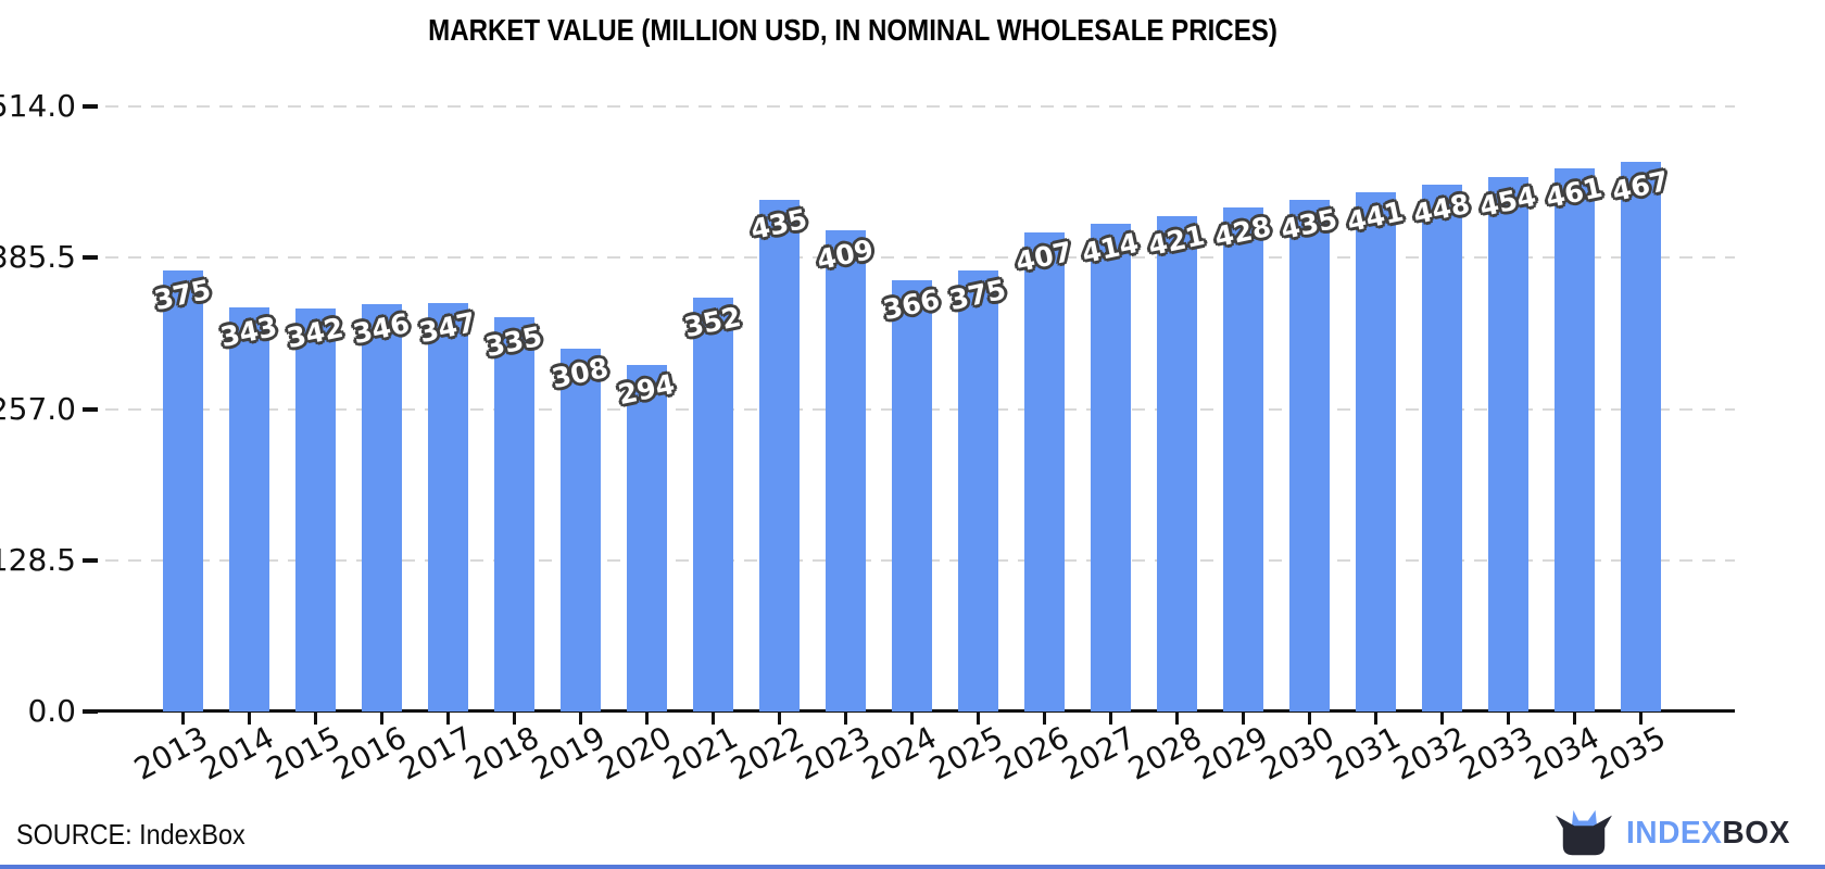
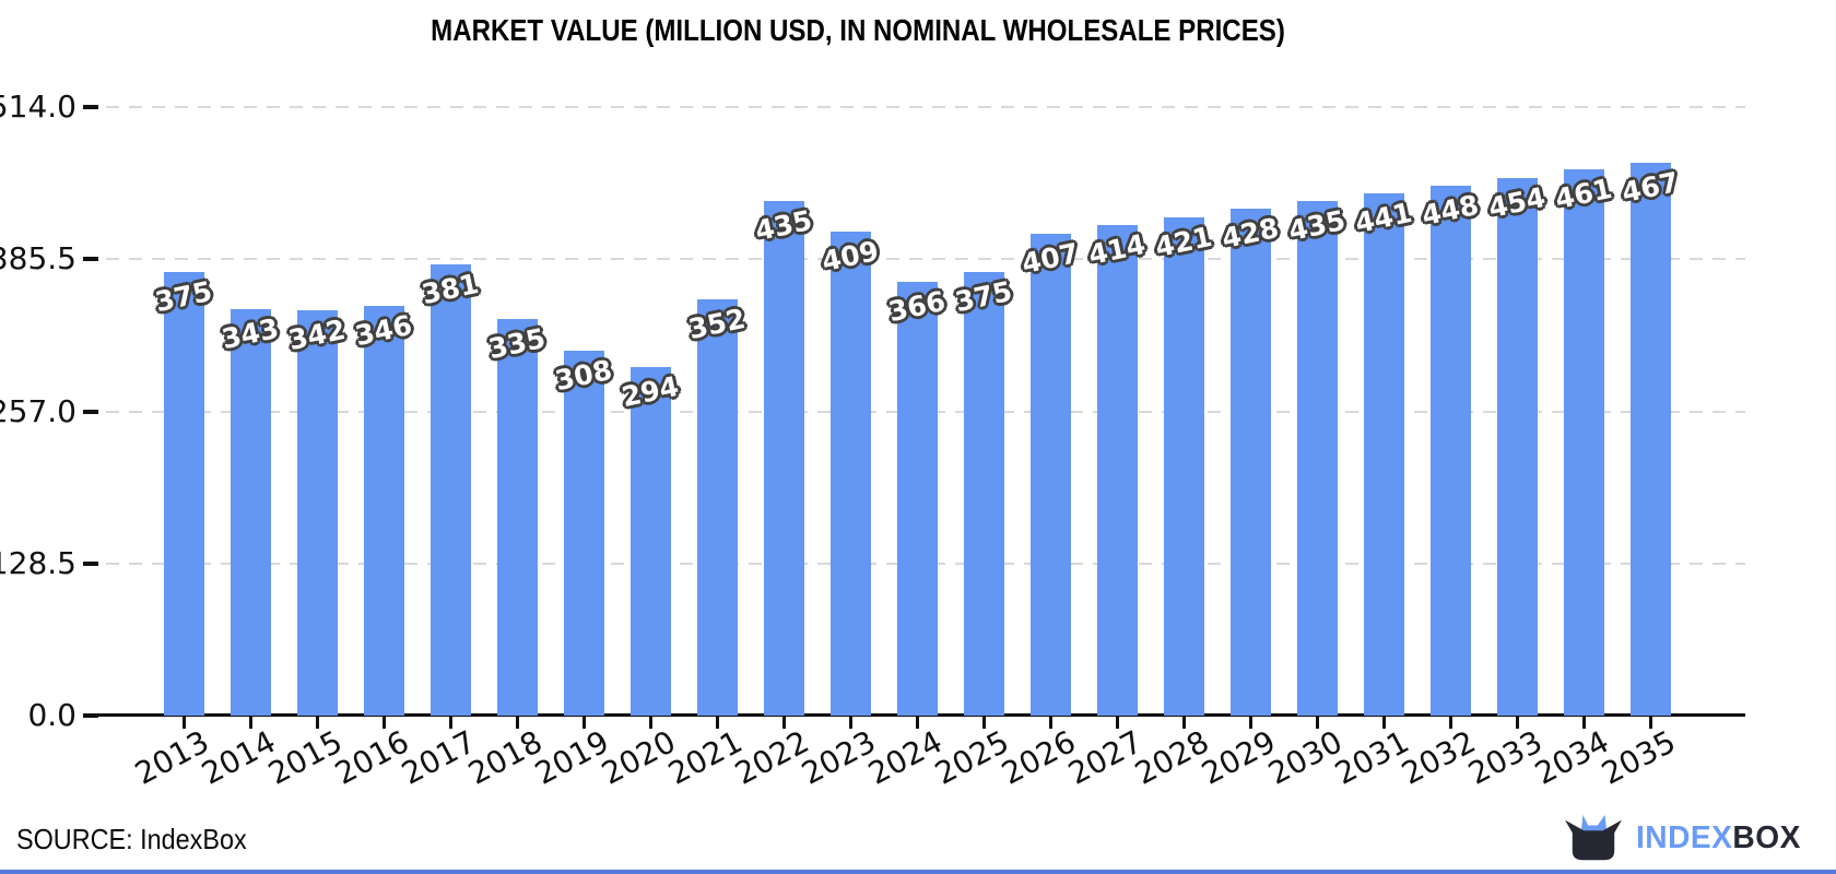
2017: 347 -> 381
